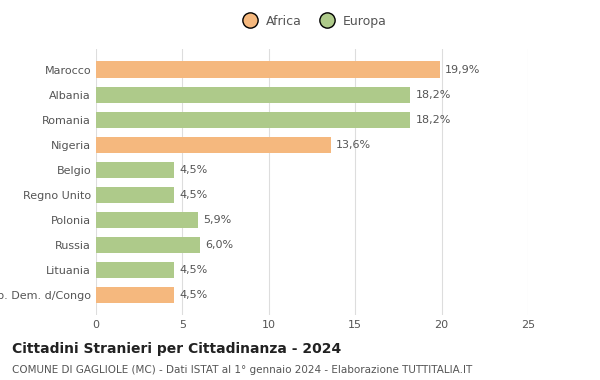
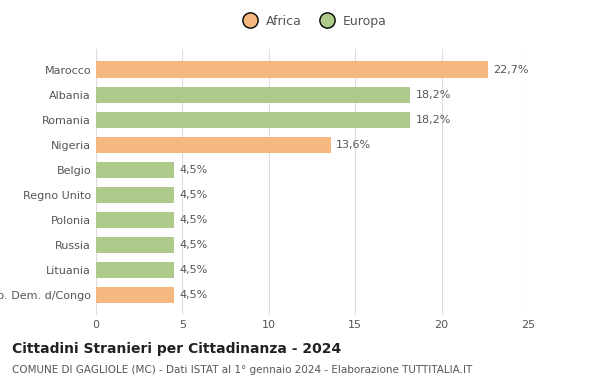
Marocco: 19,9% -> 22,7%
Polonia: 5,9% -> 4,5%
Russia: 6,0% -> 4,5%
